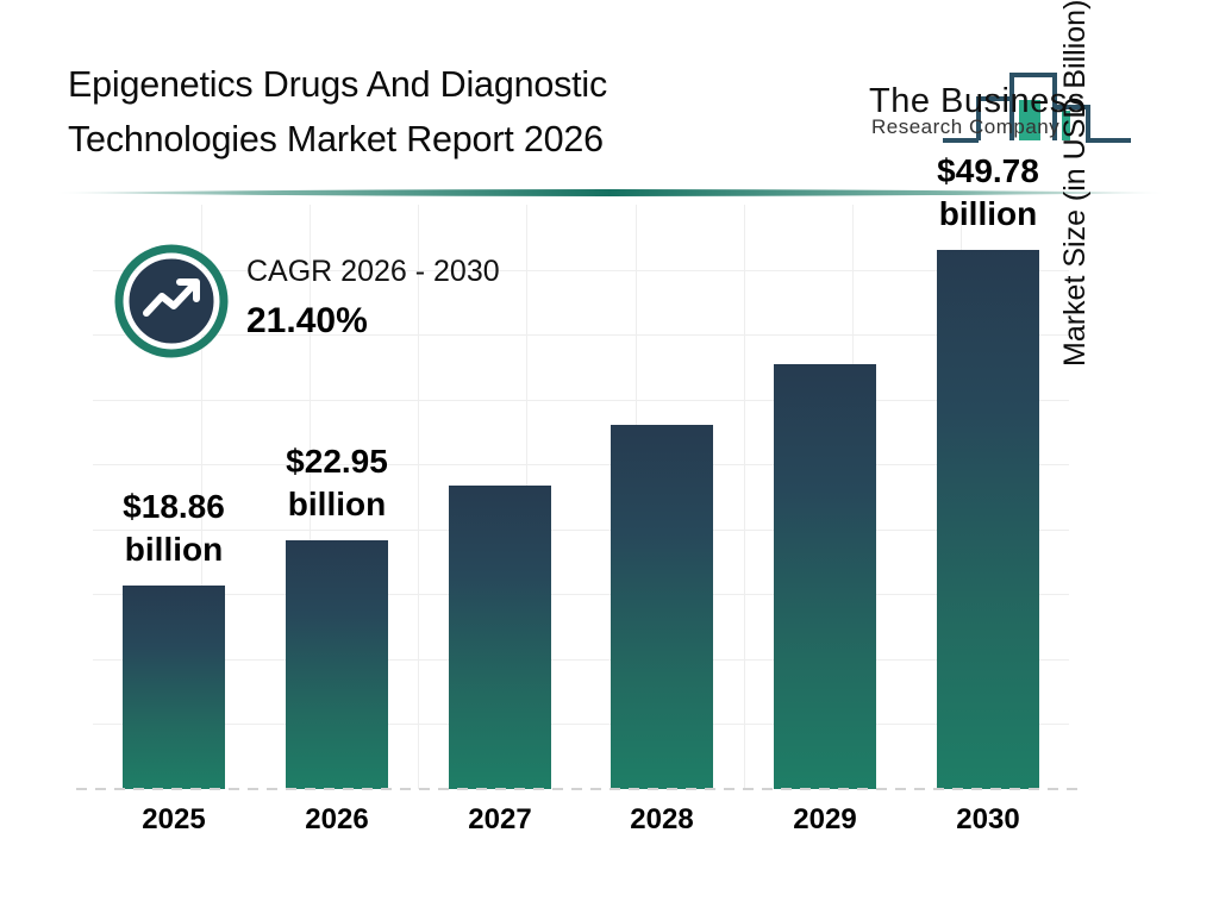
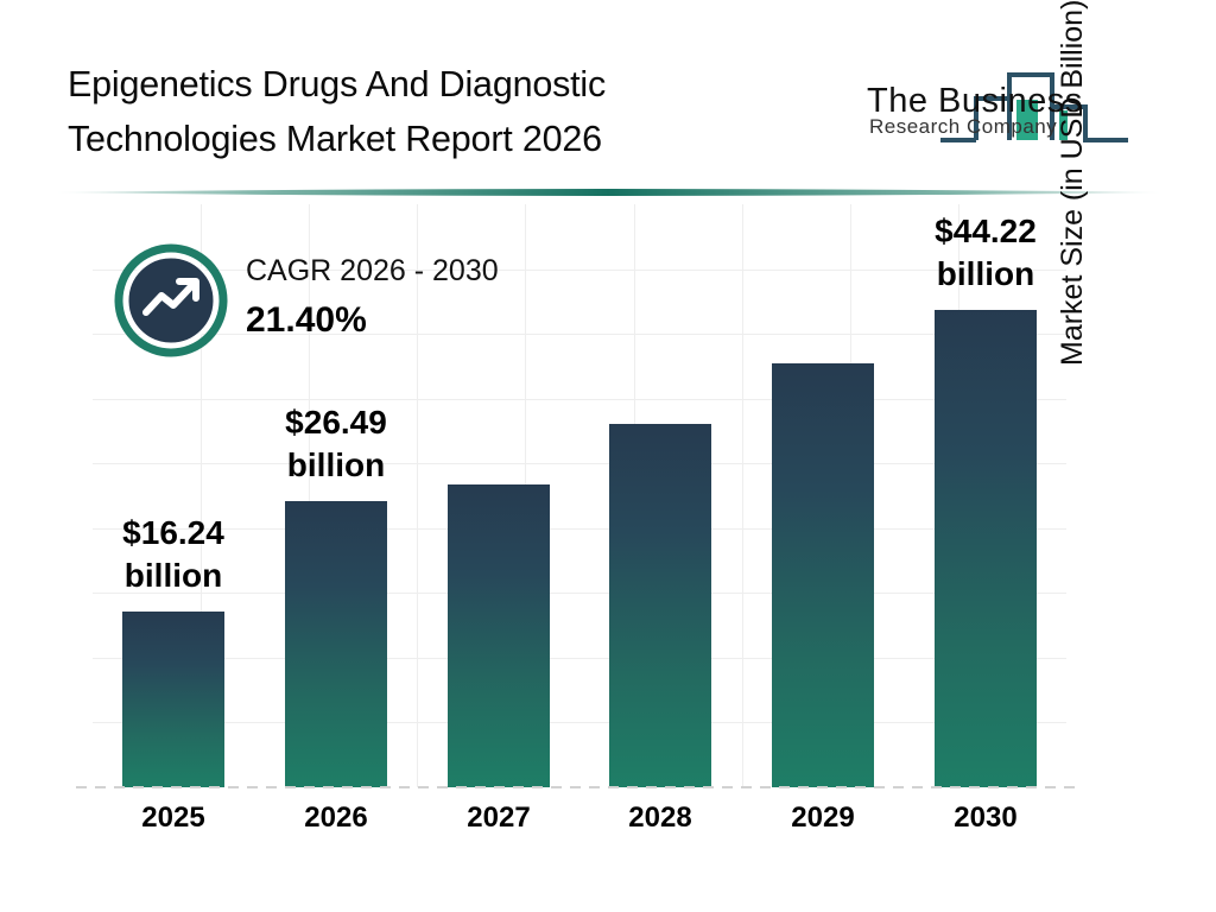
2025: $18.86 -> $16.24
2026: $22.95 -> $26.49
2030: $49.78 -> $44.22
